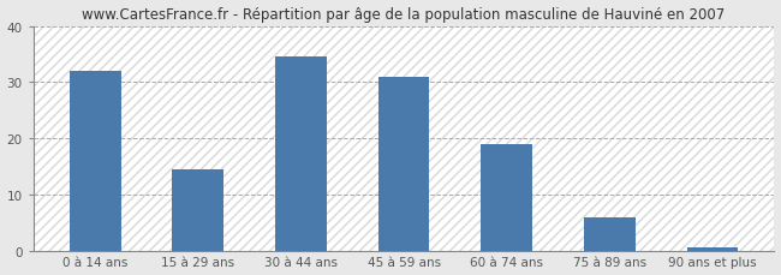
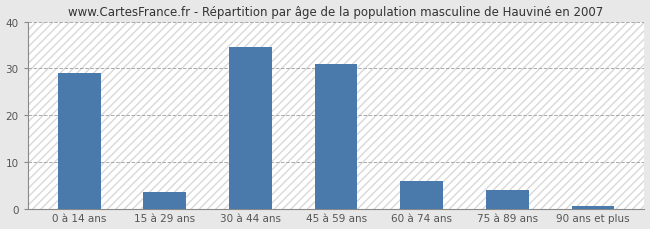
0 à 14 ans: 32.0 -> 29.0
15 à 29 ans: 14.5 -> 3.5
60 à 74 ans: 19.0 -> 6.0
75 à 89 ans: 6.0 -> 4.0
